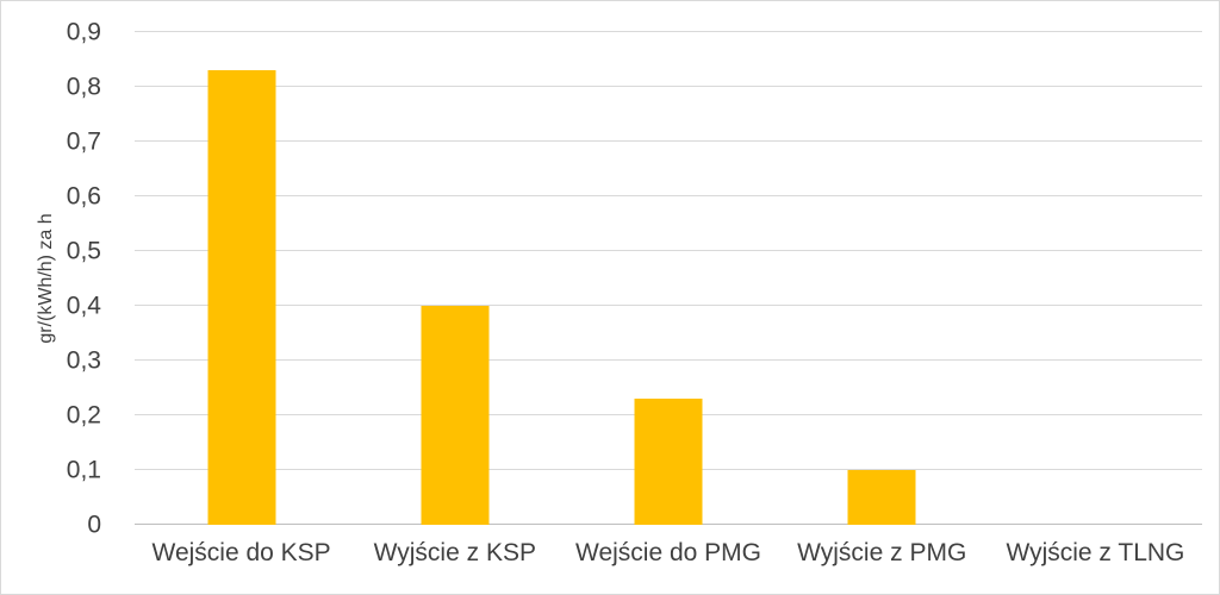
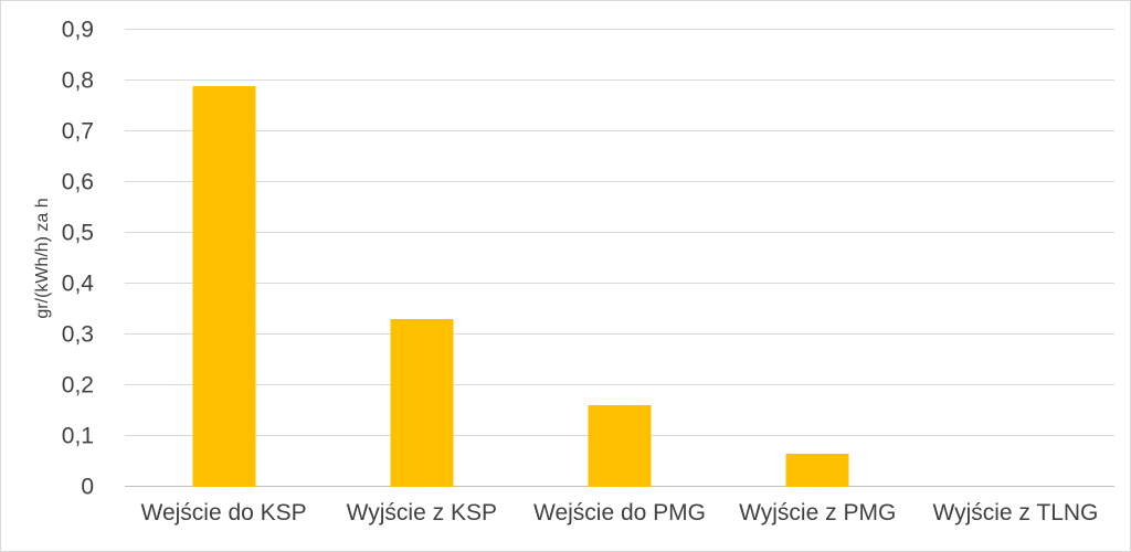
Wejście do KSP: 0,83 -> 0,79
Wyjście z KSP: 0,40 -> 0,33
Wejście do PMG: 0,23 -> 0,16
Wyjście z PMG: 0,10 -> 0,07
